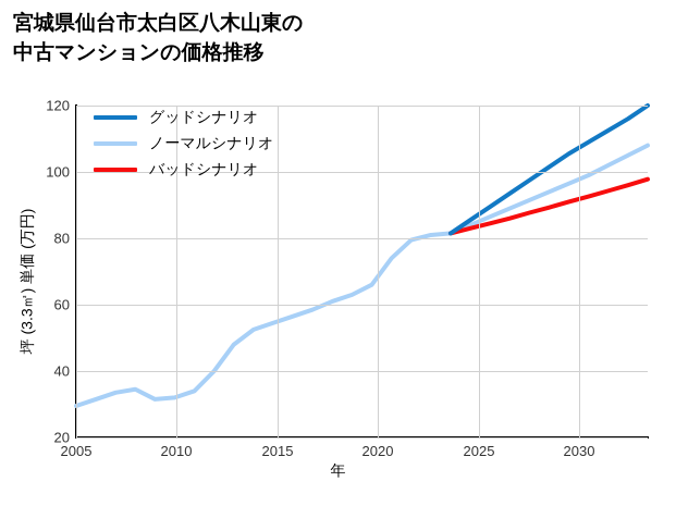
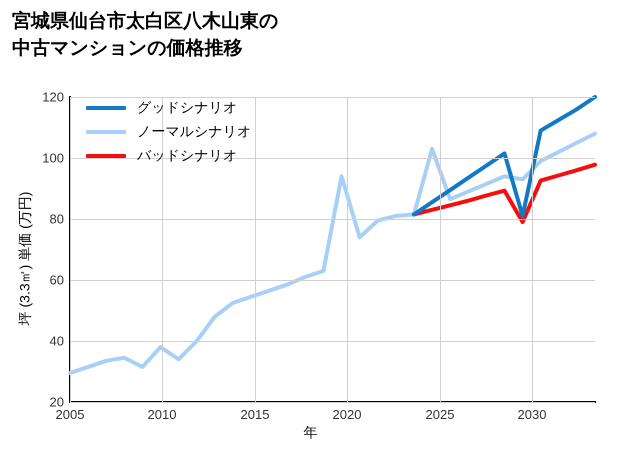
ノーマルシナリオ/2010: 32 -> 38
ノーマルシナリオ/2020: 66 -> 94
ノーマルシナリオ/2025: 84 -> 103
ノーマルシナリオ/2030: 96 -> 93
グッドシナリオ/2030: 106 -> 81
バッドシナリオ/2030: 91 -> 79
